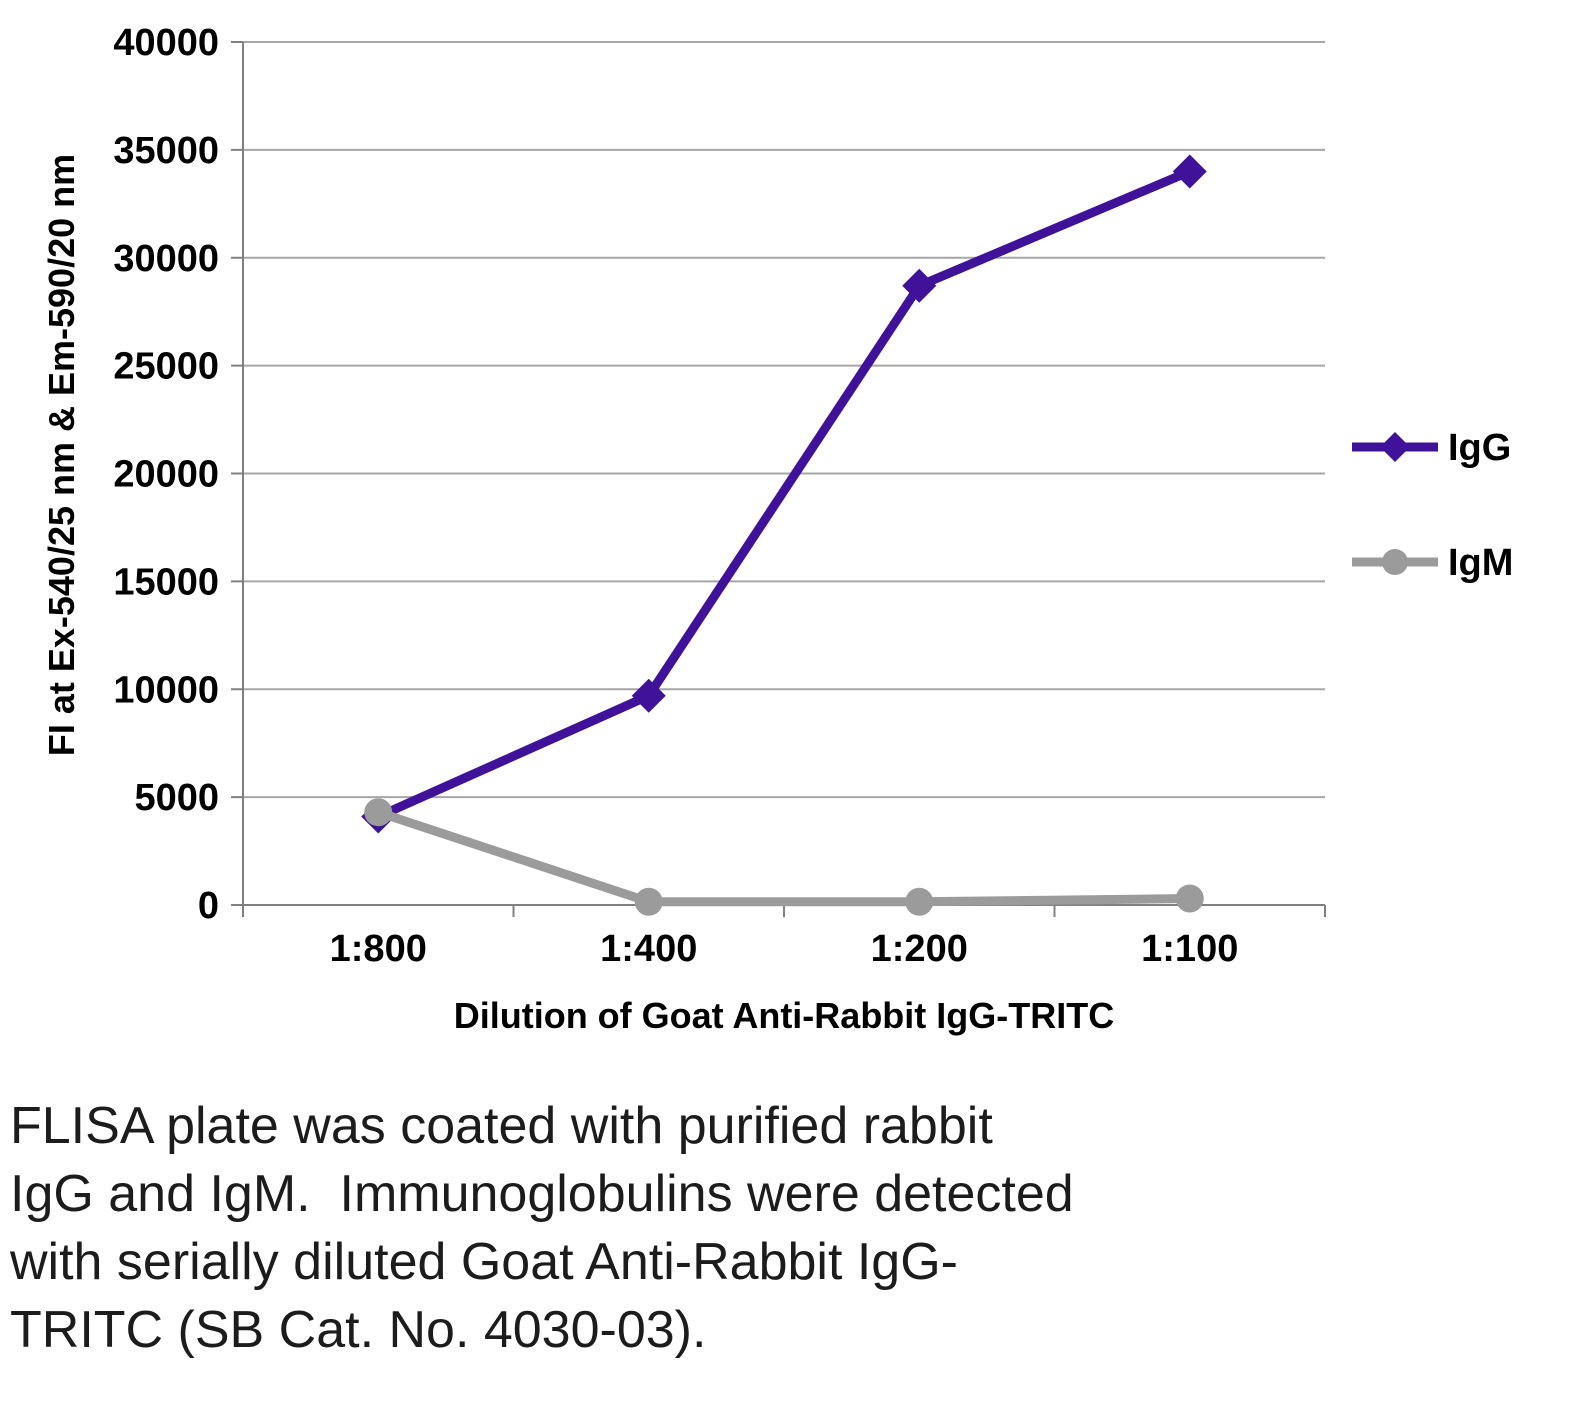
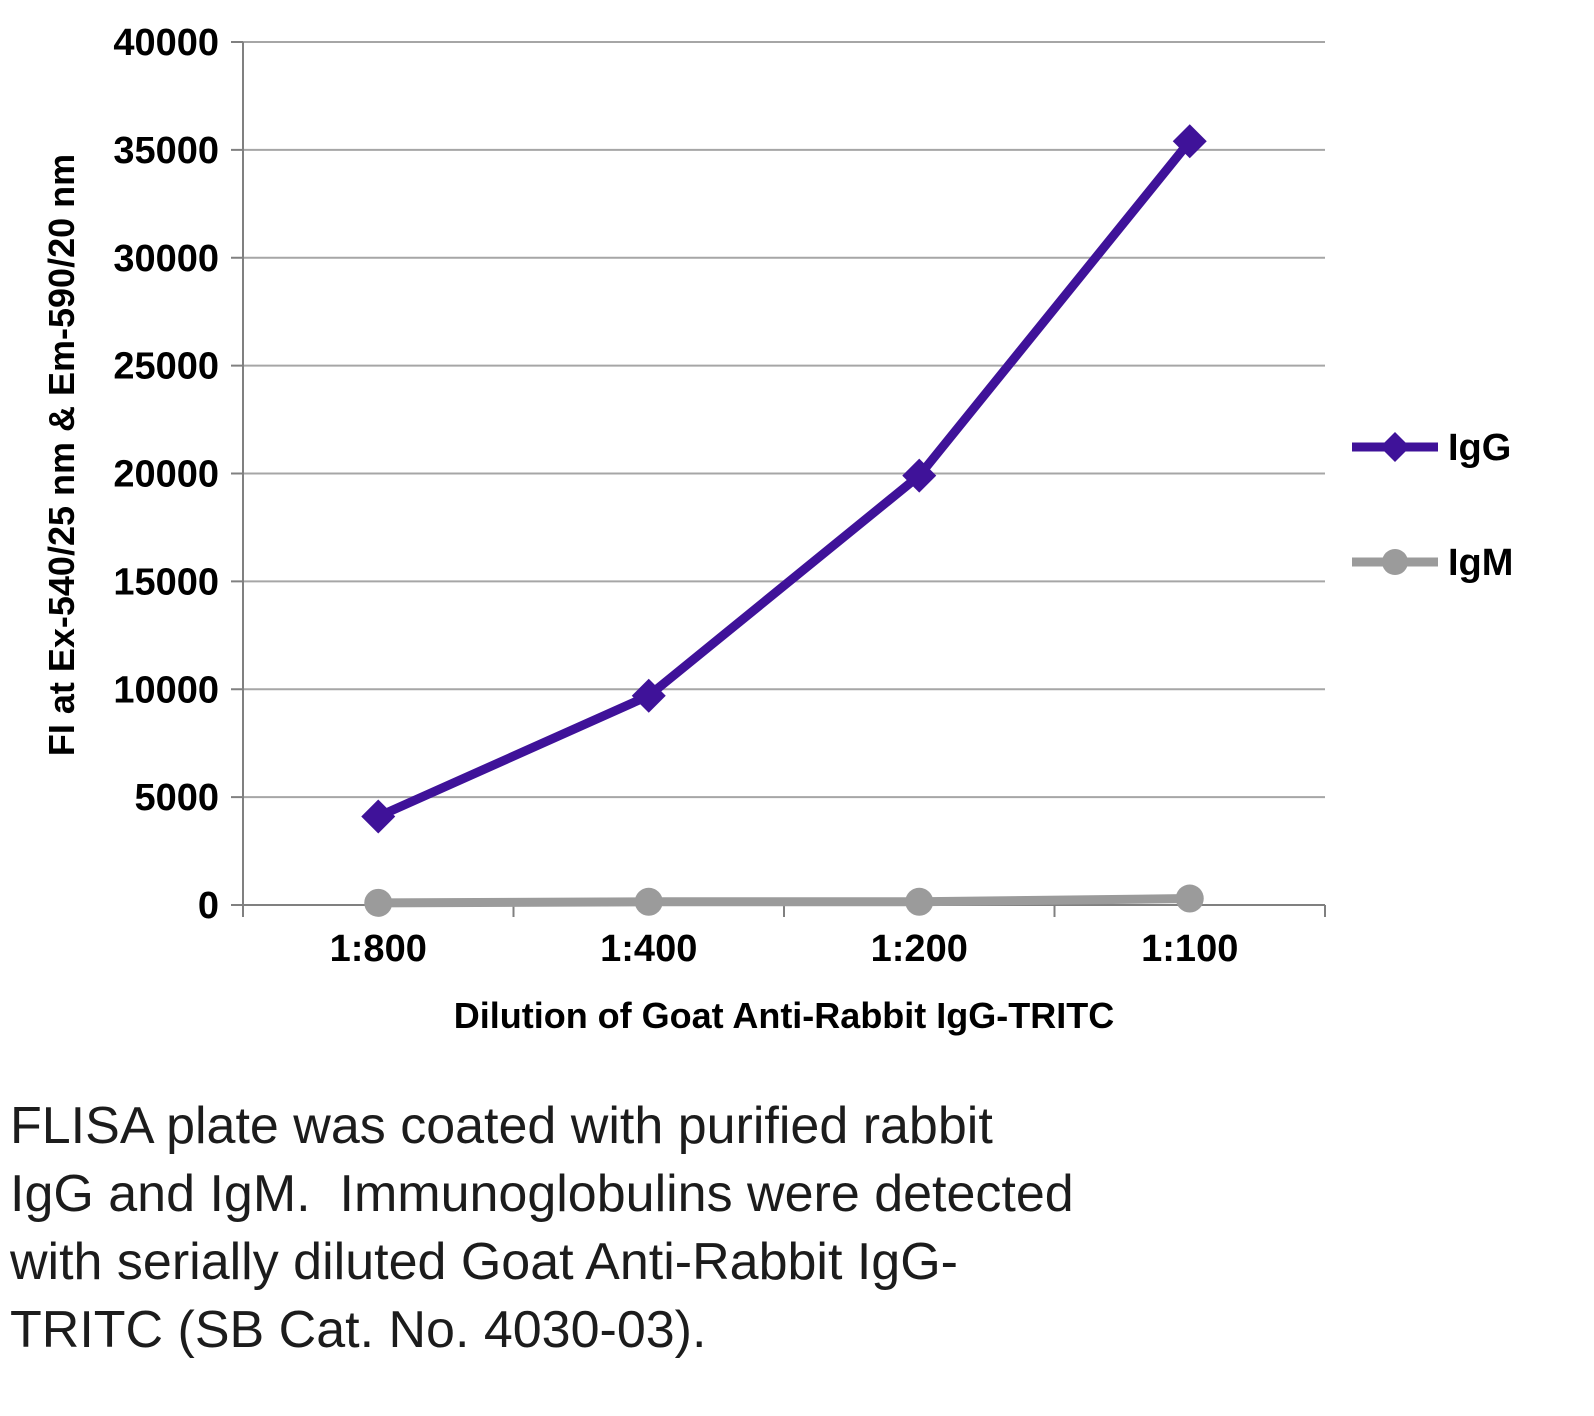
IgM/1:800: 4300 -> 100
IgG/1:200: 28700 -> 19900
IgG/1:100: 34000 -> 35400
